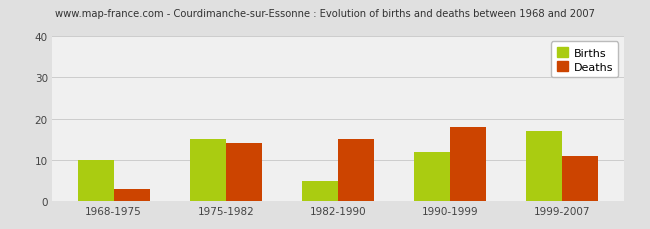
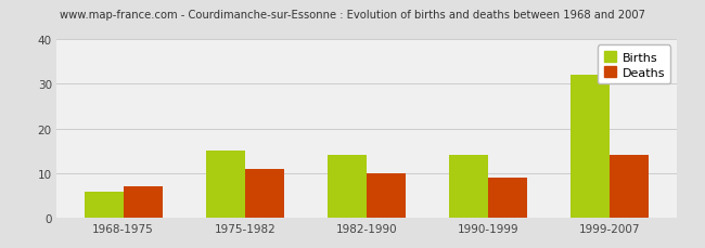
Births/1968-1975: 10 -> 6
Deaths/1968-1975: 3 -> 7
Deaths/1975-1982: 14 -> 11
Births/1982-1990: 5 -> 14
Deaths/1982-1990: 15 -> 10
Births/1990-1999: 12 -> 14
Deaths/1990-1999: 18 -> 9
Births/1999-2007: 17 -> 32
Deaths/1999-2007: 11 -> 14
